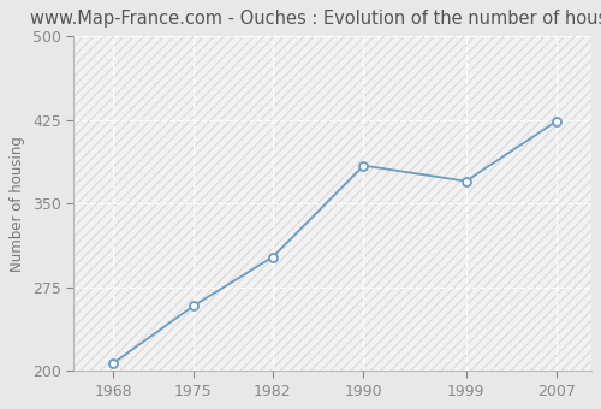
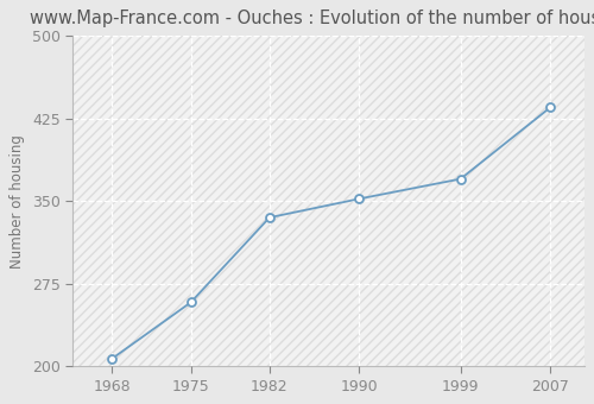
1982: 302 -> 335
1990: 384 -> 352
2007: 424 -> 435
